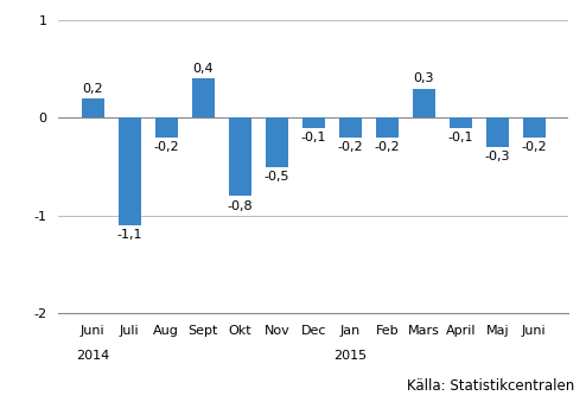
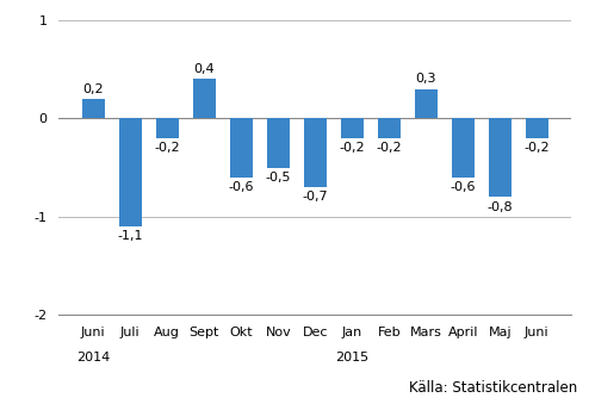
Okt: -0,8 -> -0,6
Dec: -0,1 -> -0,7
April: -0,1 -> -0,6
Maj: -0,3 -> -0,8
